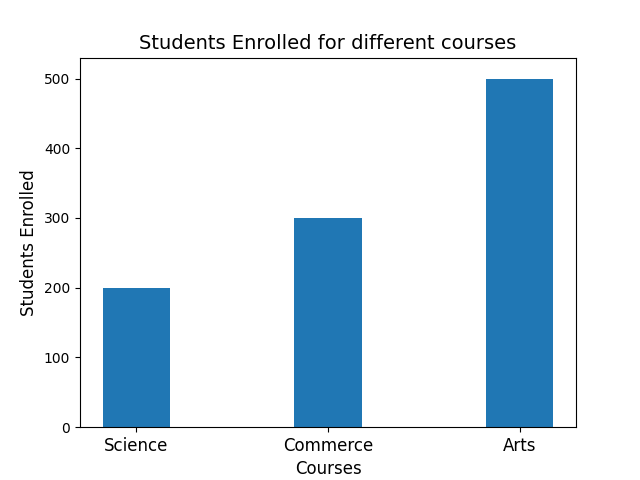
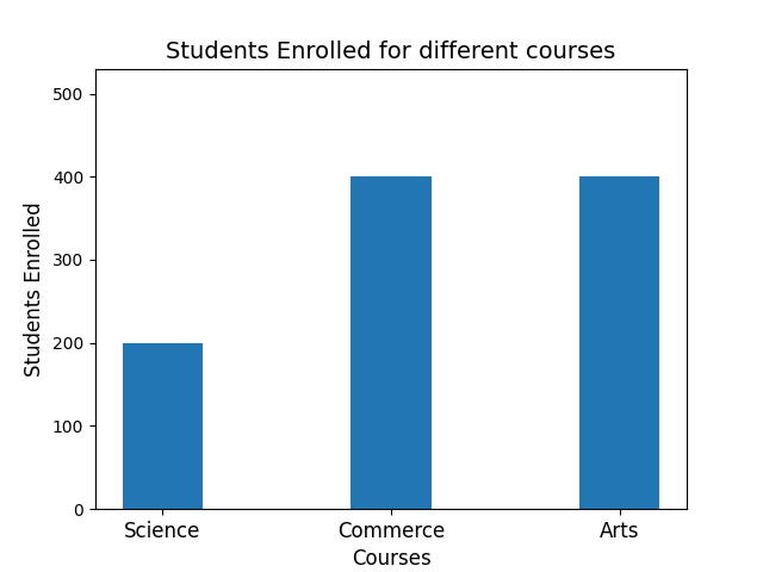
Commerce: 300 -> 400
Arts: 500 -> 400
